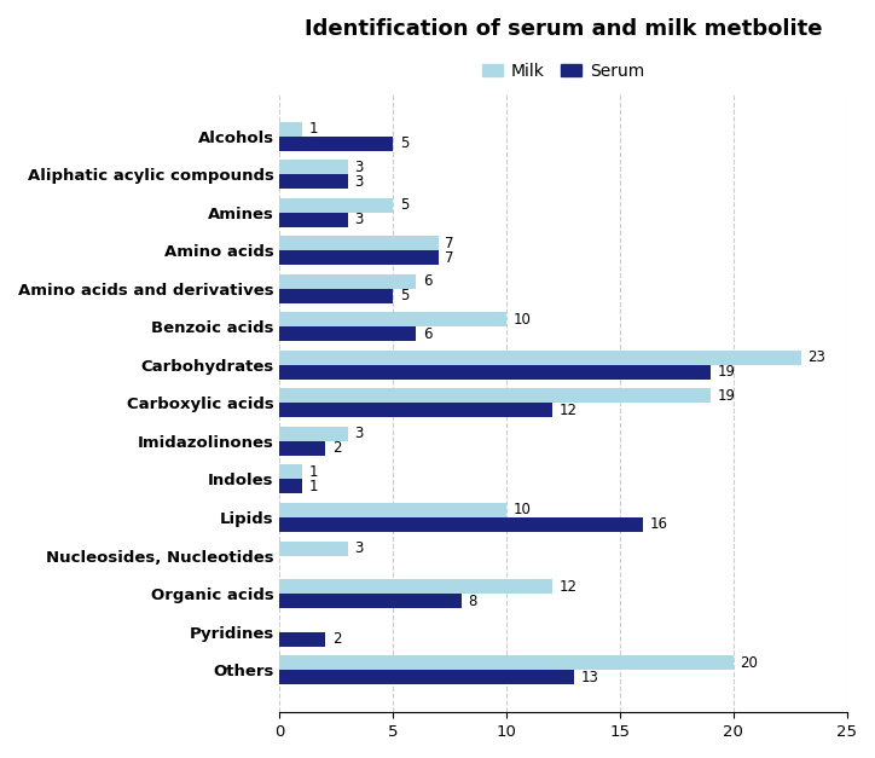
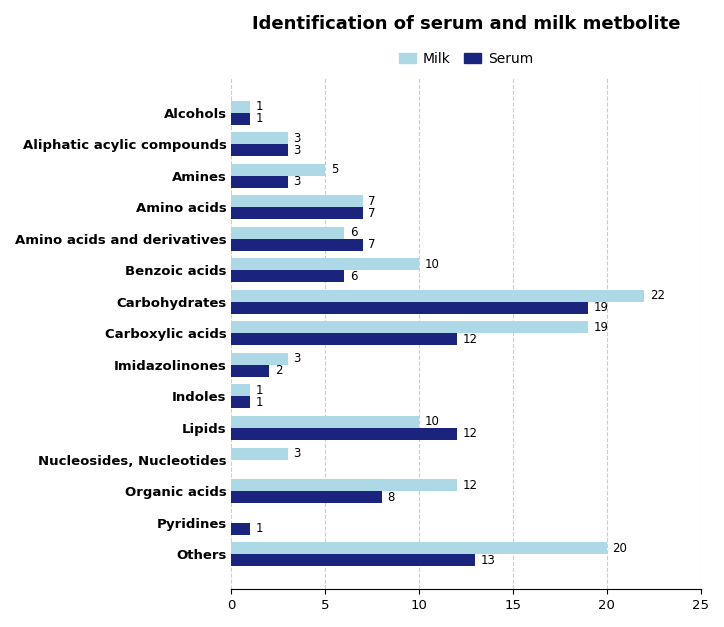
Serum/Alcohols: 5 -> 1
Serum/Amino acids and derivatives: 5 -> 7
Milk/Carbohydrates: 23 -> 22
Serum/Lipids: 16 -> 12
Serum/Pyridines: 2 -> 1
